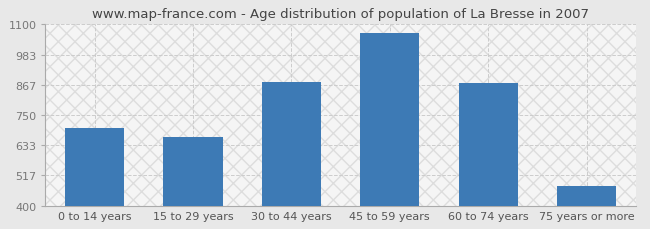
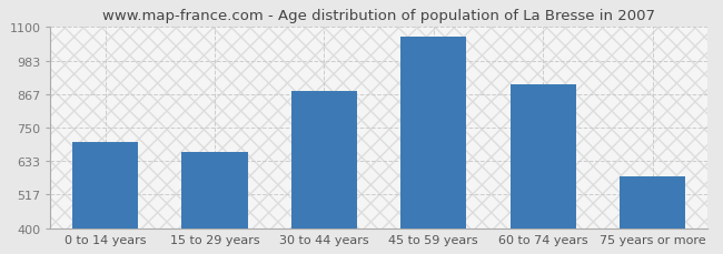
60 to 74 years: 872 -> 900
75 years or more: 478 -> 580
